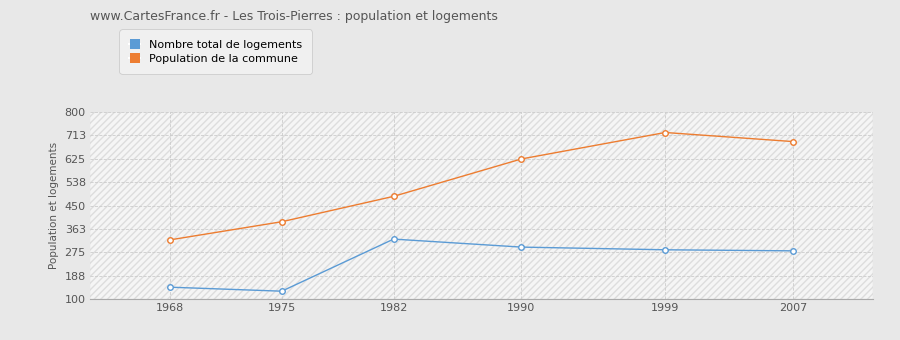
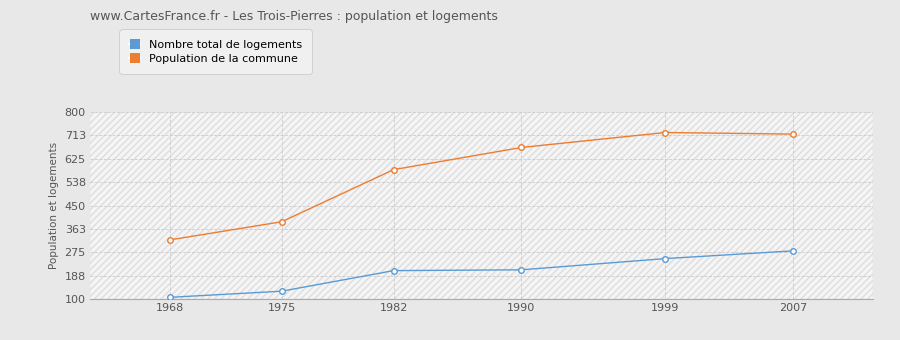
Nombre total de logements/1968: 145 -> 107
Nombre total de logements/1982: 325 -> 207
Population de la commune/1982: 485 -> 585
Nombre total de logements/1990: 295 -> 210
Population de la commune/1990: 625 -> 668
Nombre total de logements/1999: 285 -> 252
Population de la commune/2007: 690 -> 718
